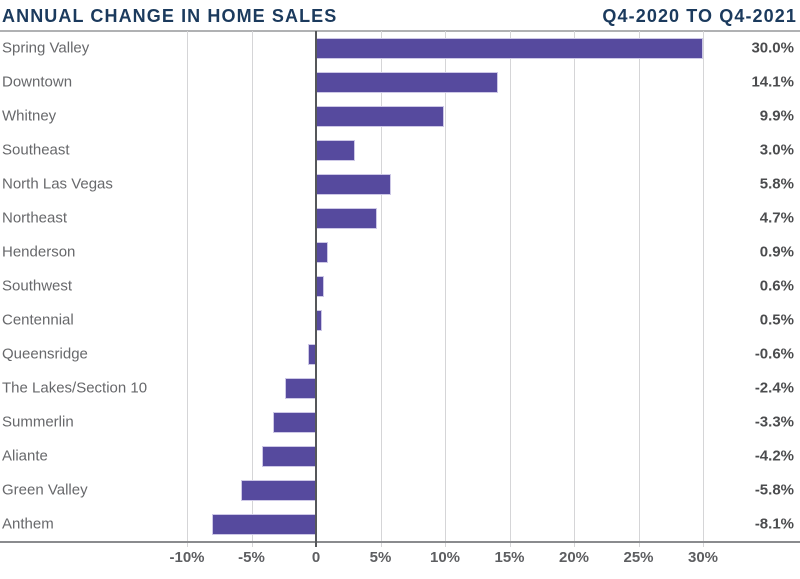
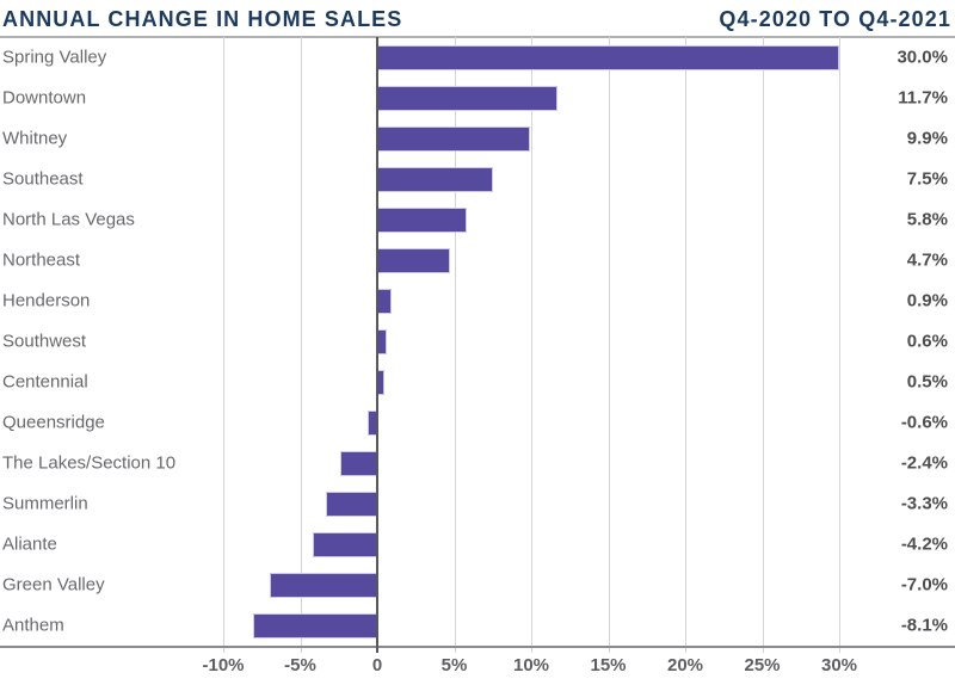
Downtown: 14.1% -> 11.7%
Southeast: 3.0% -> 7.5%
Green Valley: -5.8% -> -7.0%
